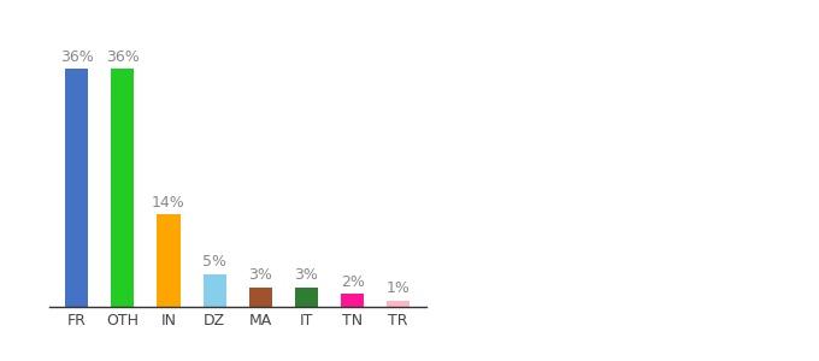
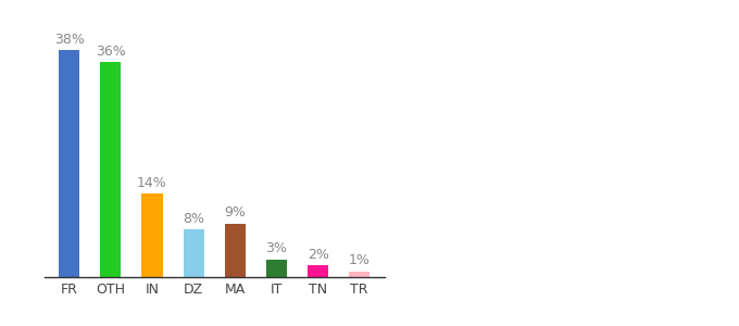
FR: 36% -> 38%
DZ: 5% -> 8%
MA: 3% -> 9%
